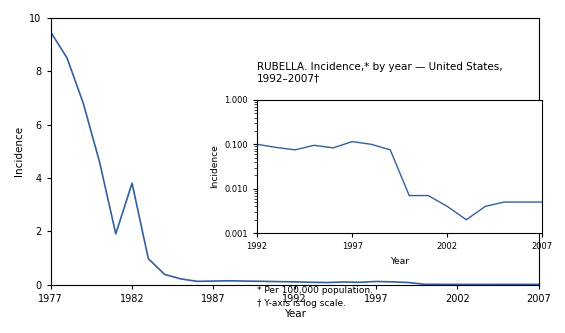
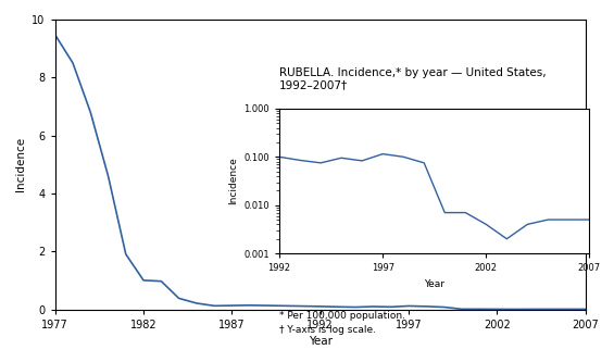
1982: 3.80 -> 1.00
